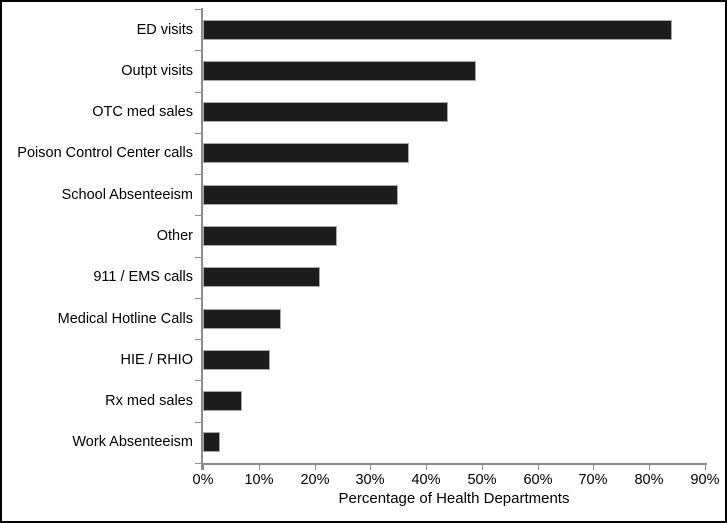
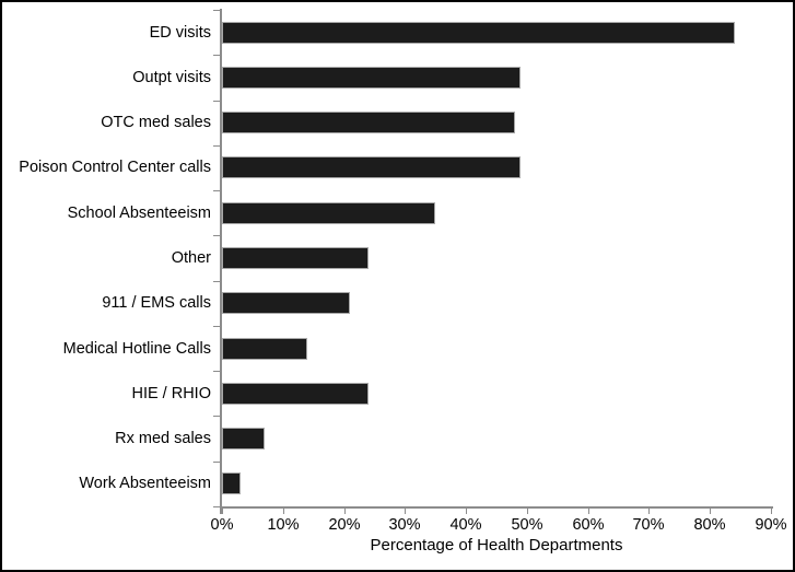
OTC med sales: 44% -> 48%
Poison Control Center calls: 37% -> 49%
HIE / RHIO: 12% -> 24%
